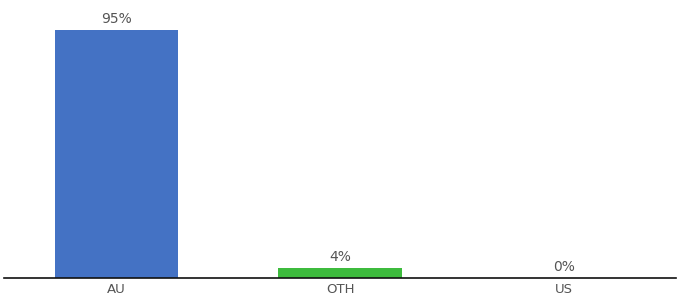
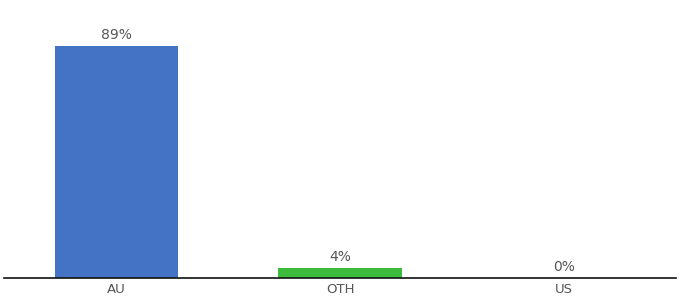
AU: 95% -> 89%
